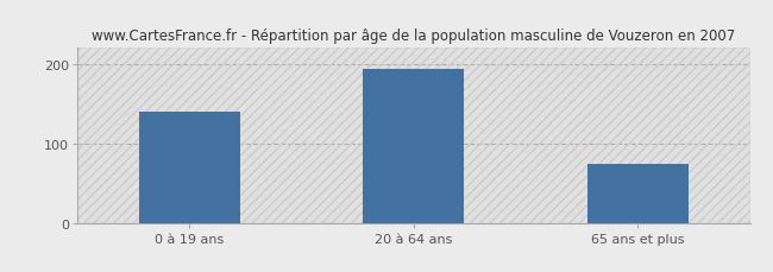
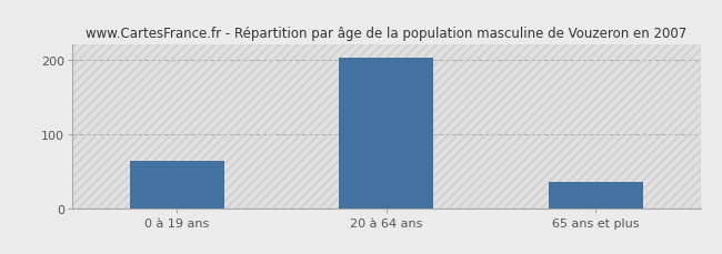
0 à 19 ans: 140 -> 63
20 à 64 ans: 194 -> 202
65 ans et plus: 74 -> 35
